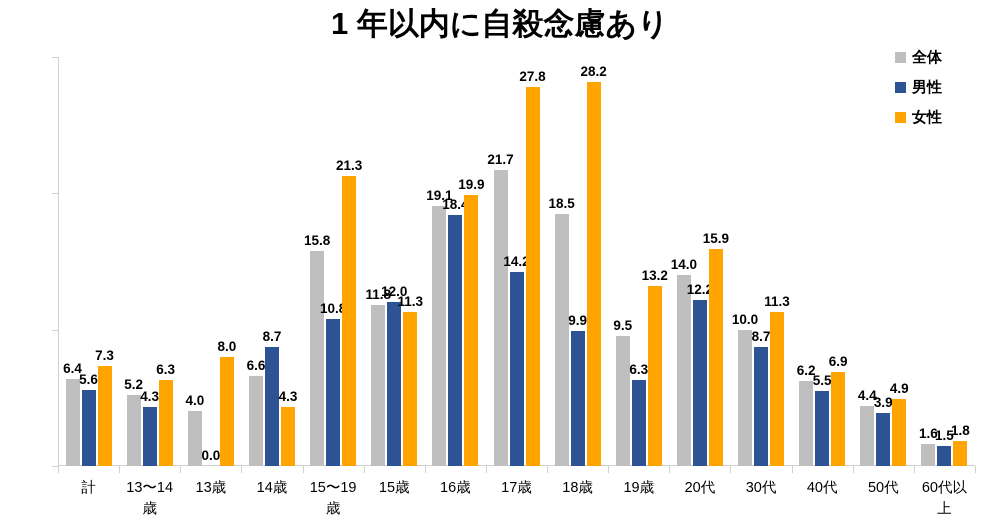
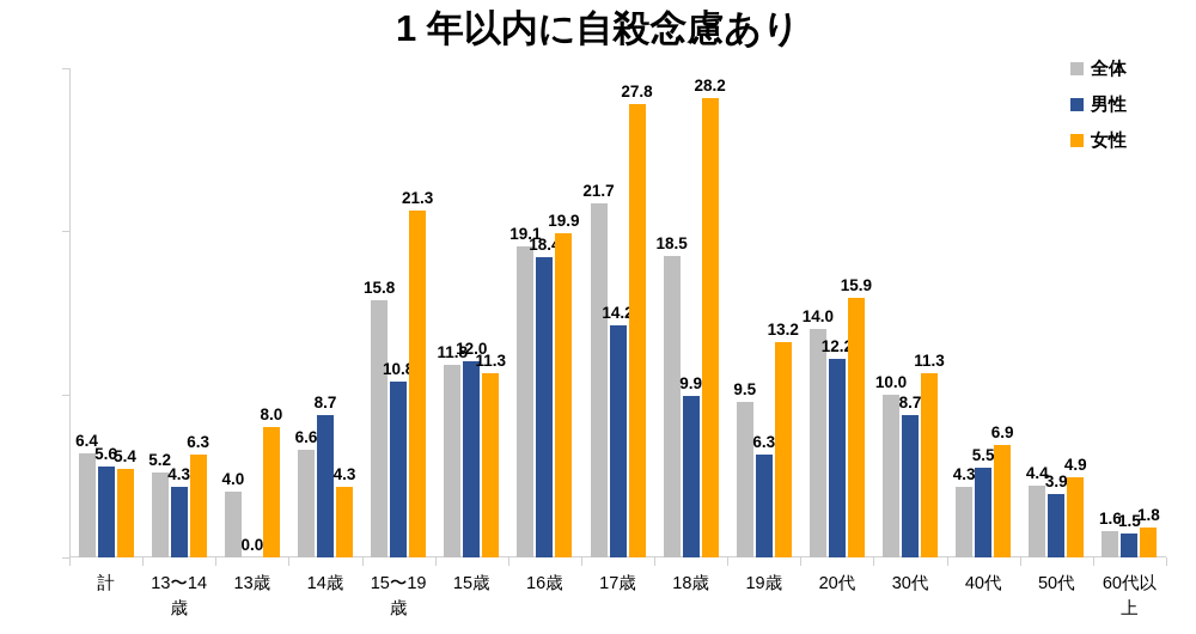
女性/計: 7.3 -> 5.4
全体/40代: 6.2 -> 4.3
